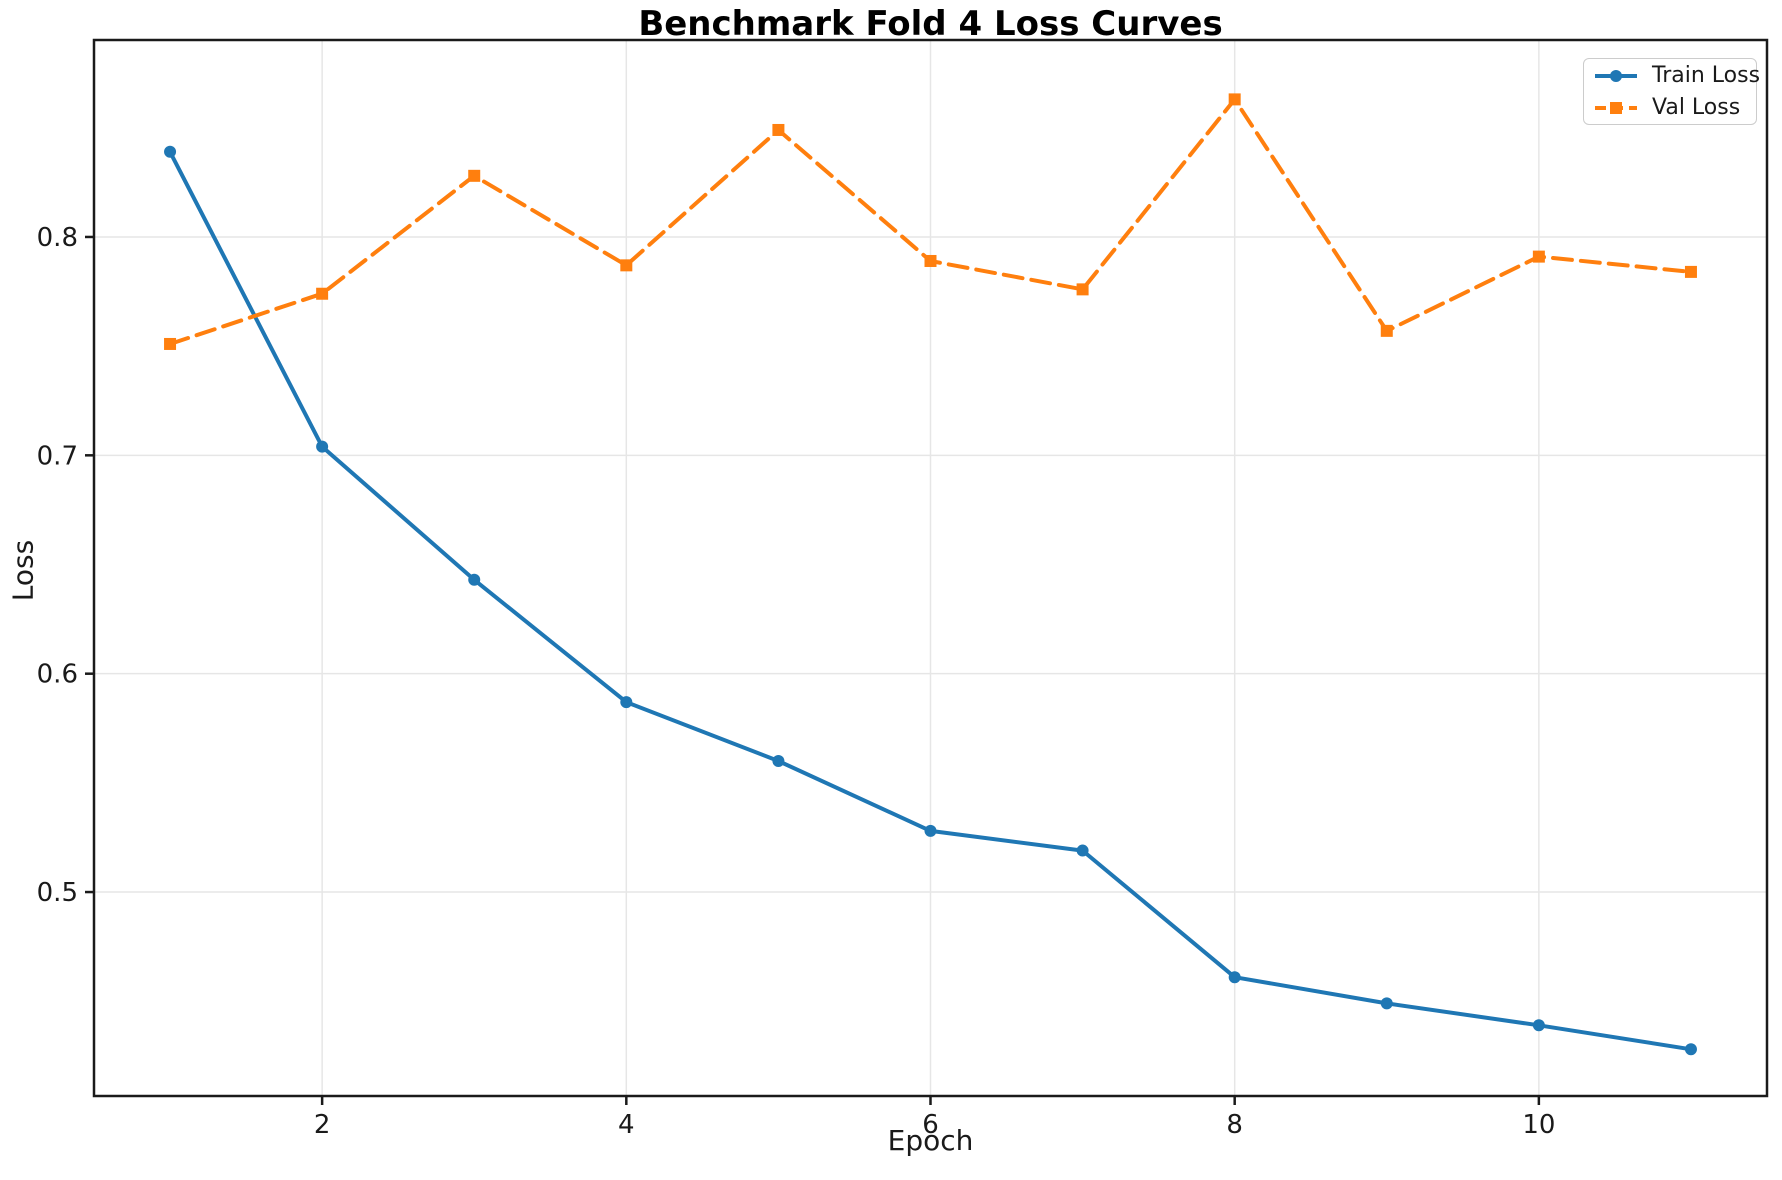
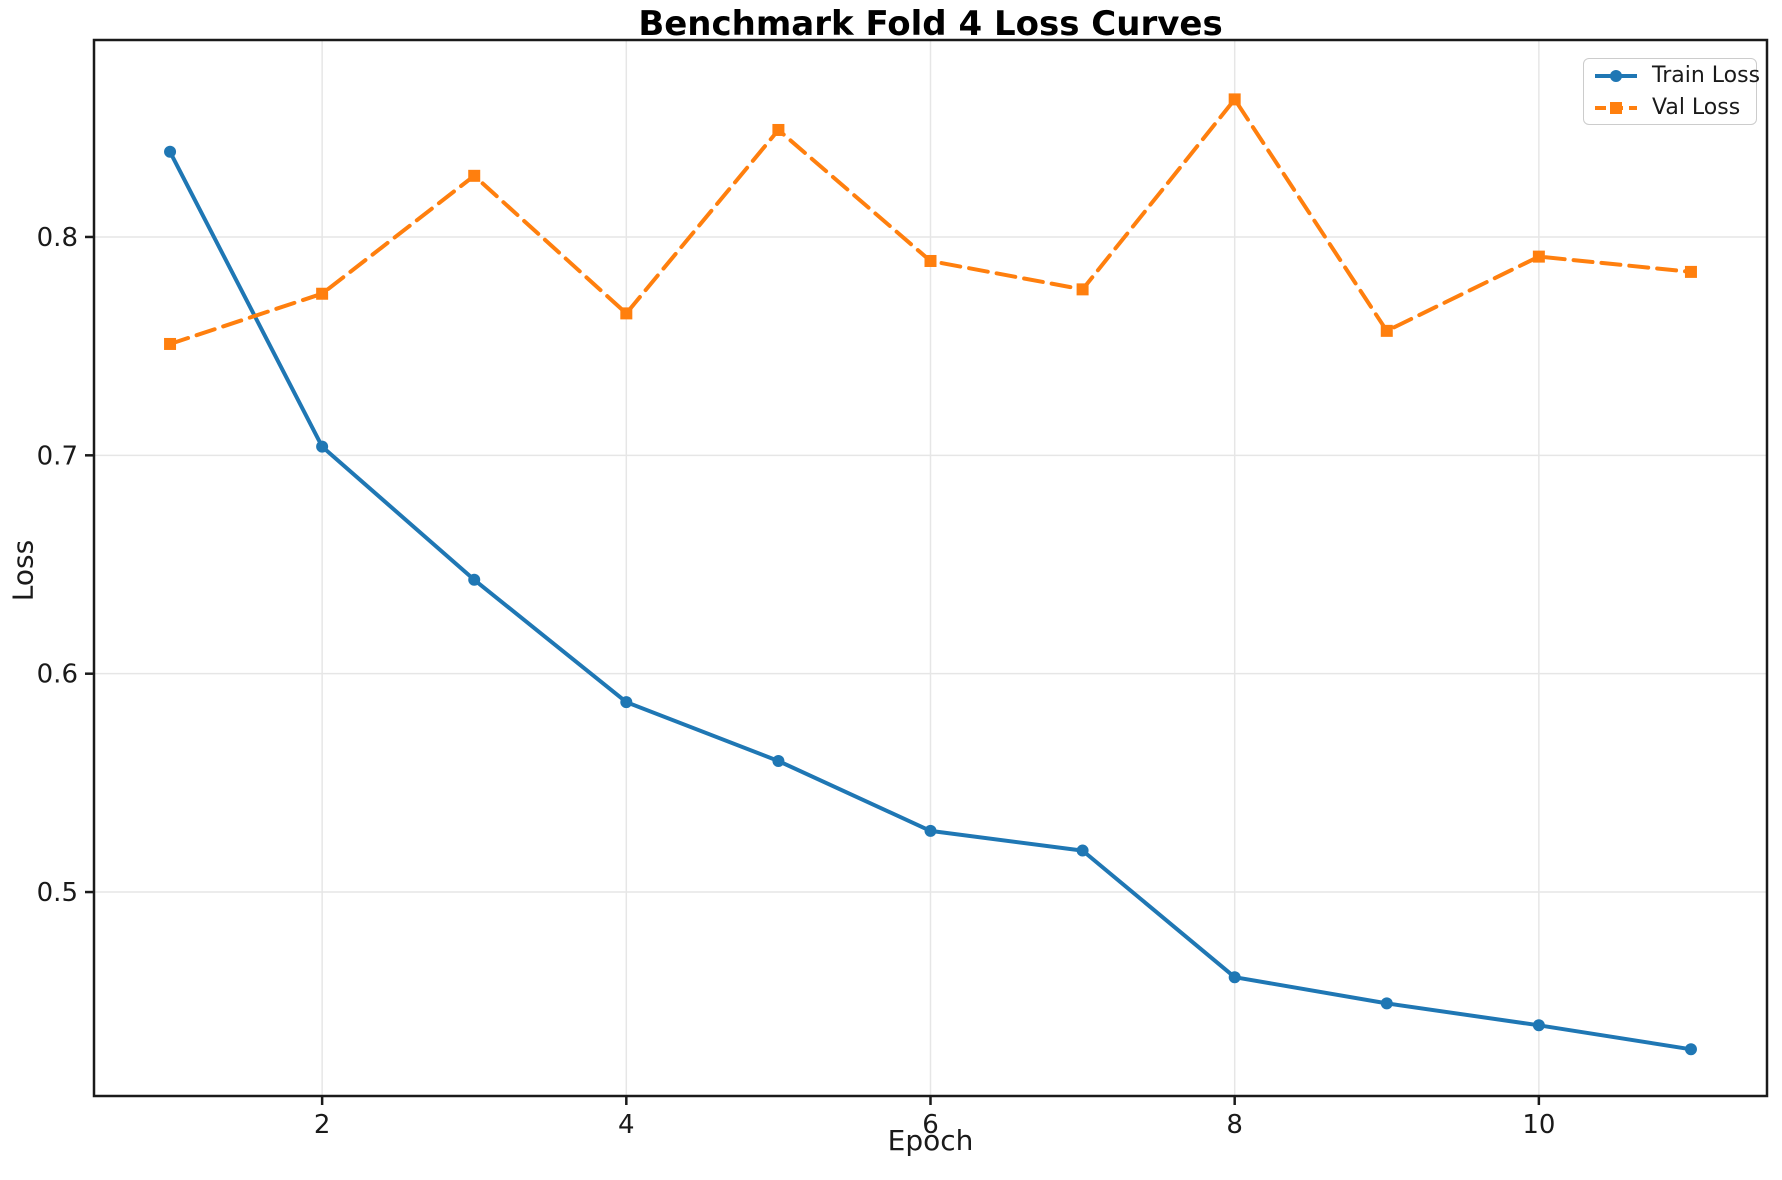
Val Loss/4: 0.787 -> 0.765
